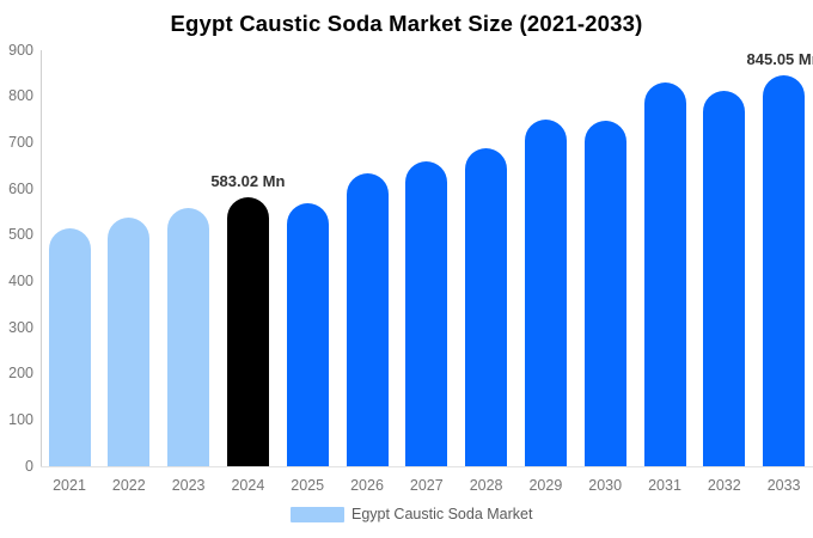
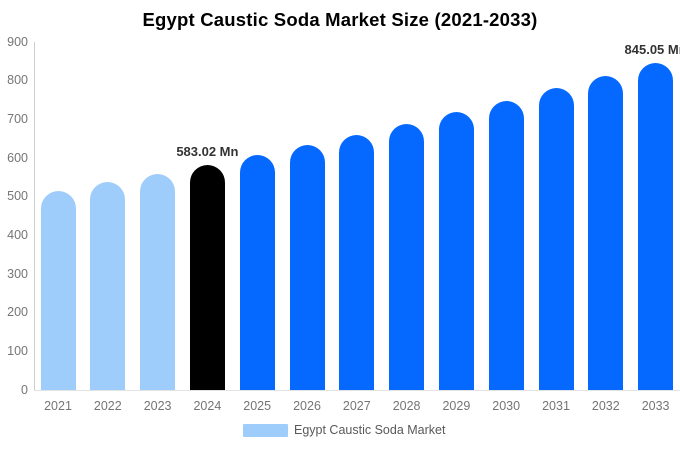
2025: 570 -> 610
2029: 750 -> 720
2031: 830 -> 780
